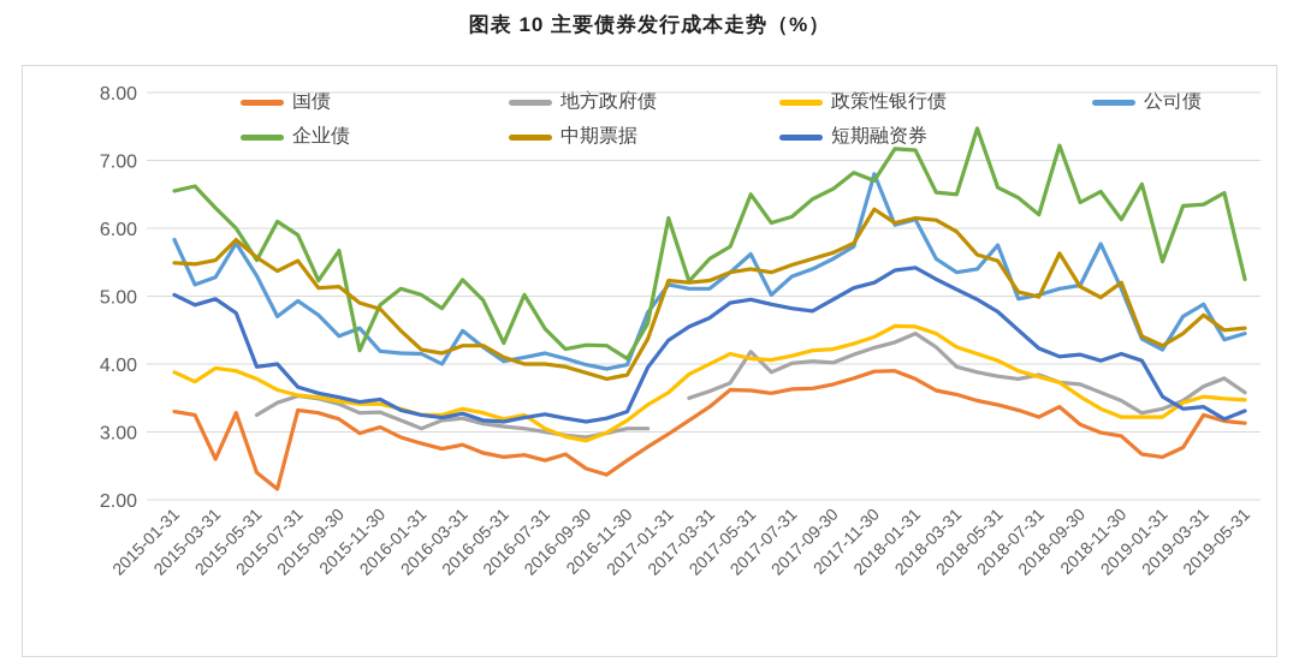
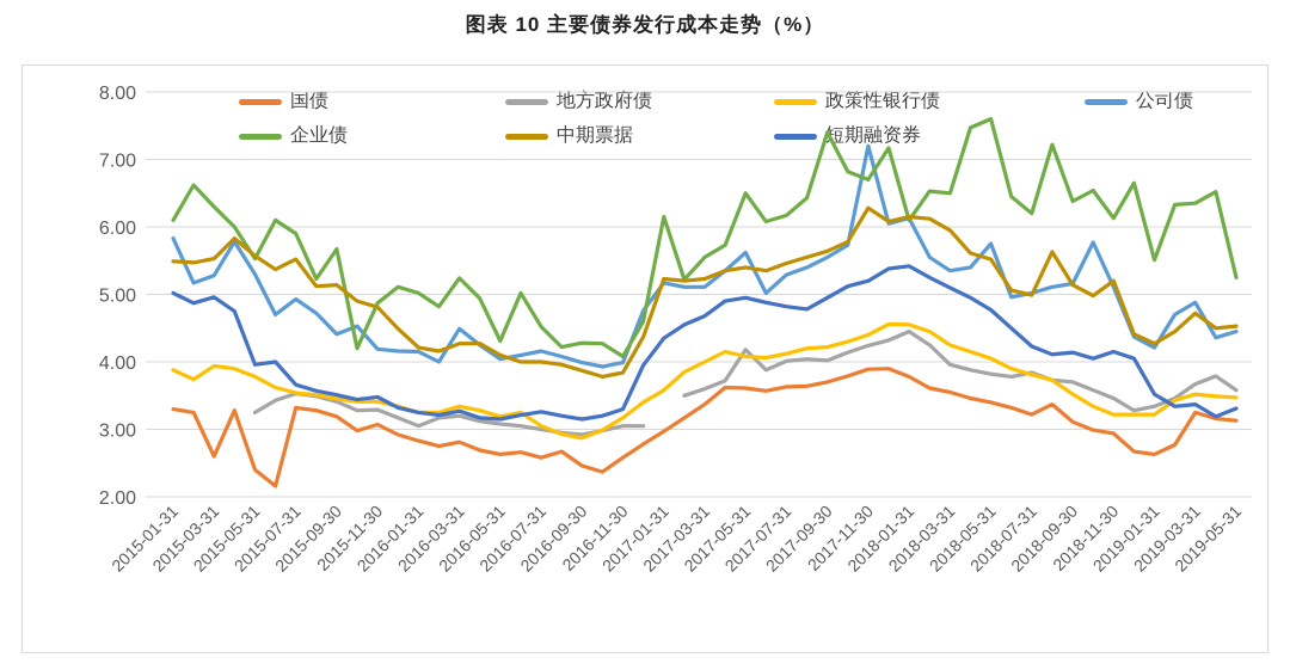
企业债/2015-01-31: 6.5 -> 6.1
企业债/2017-09-30: 6.6 -> 7.4
公司债/2017-11-30: 6.8 -> 7.2
企业债/2018-01-31: 7.2 -> 6.1
企业债/2018-05-31: 6.6 -> 7.6
